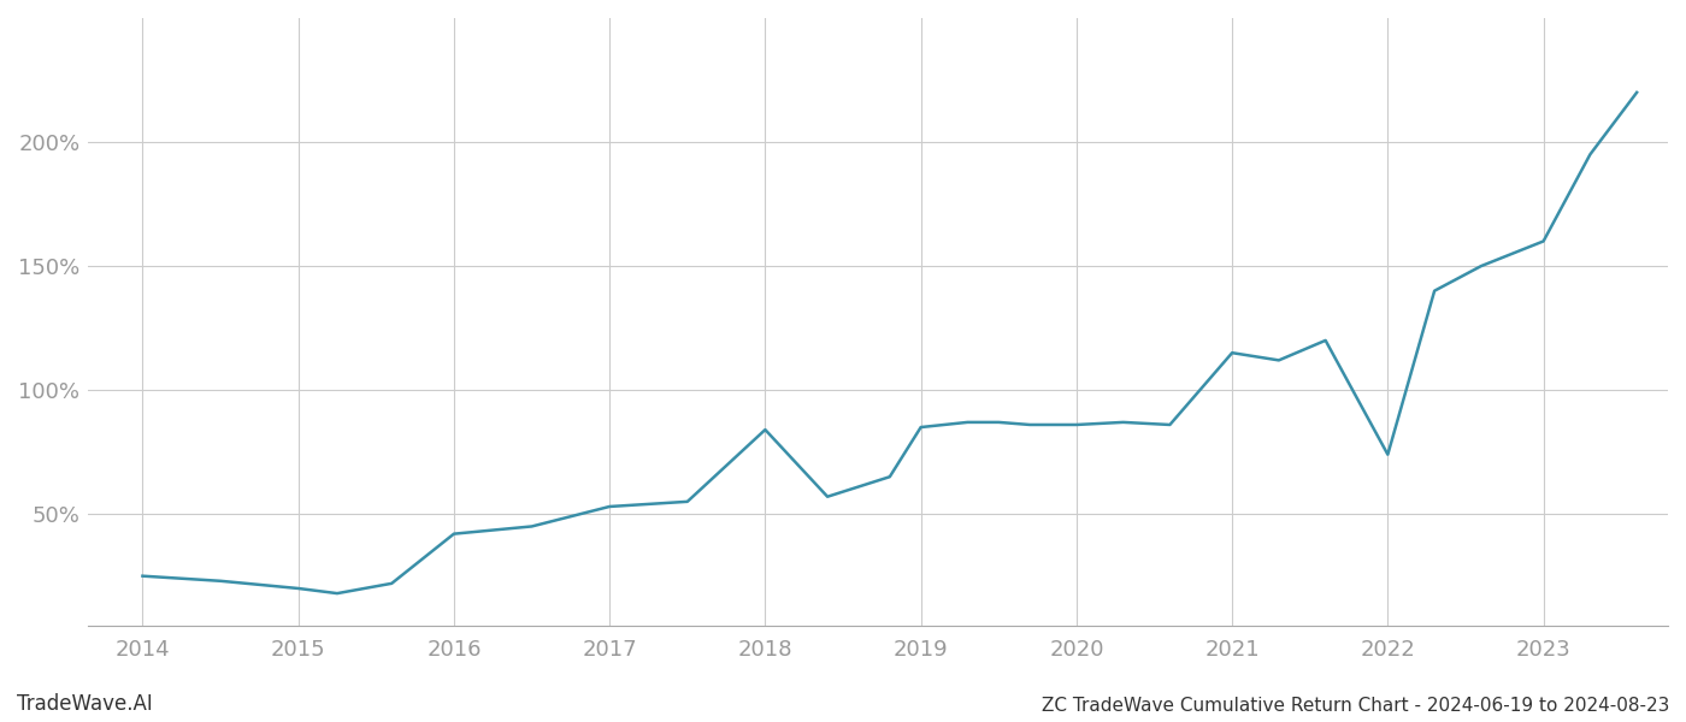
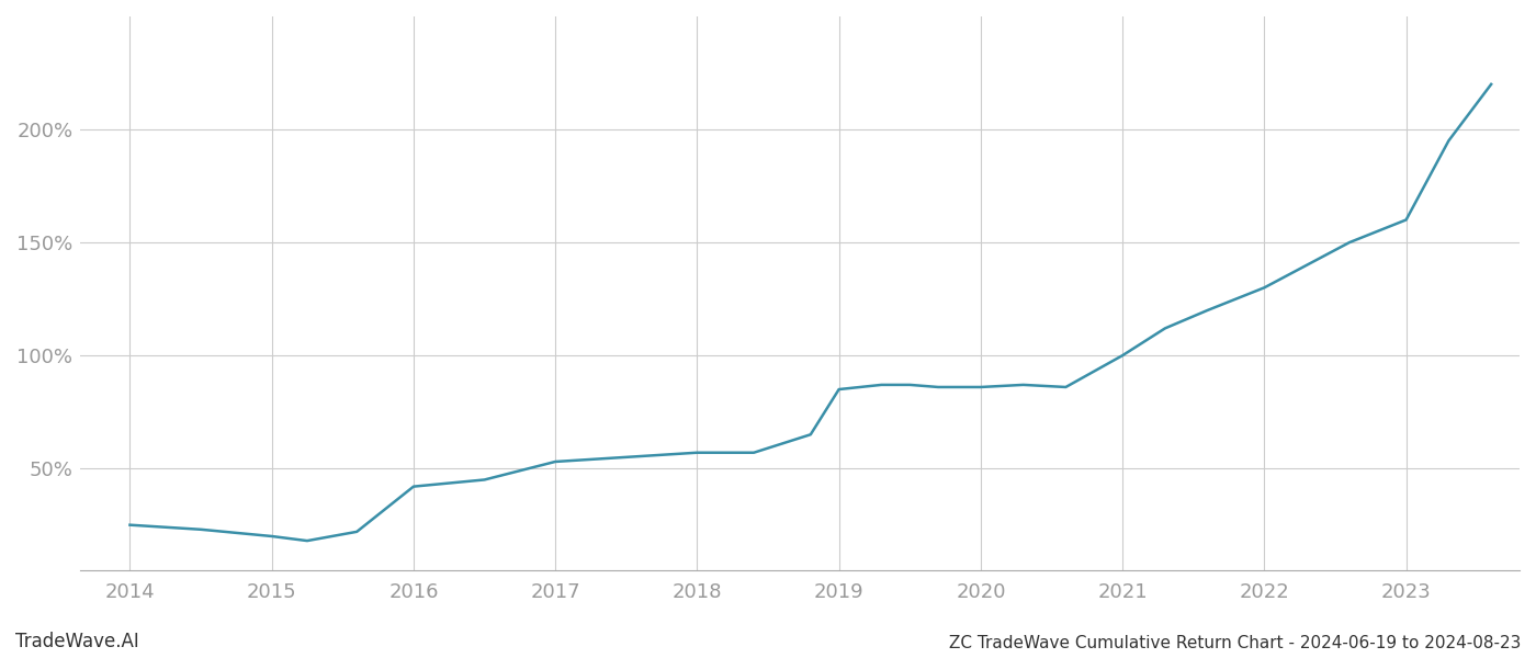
2018: 84% -> 57%
2021: 115% -> 100%
2022: 74% -> 130%
